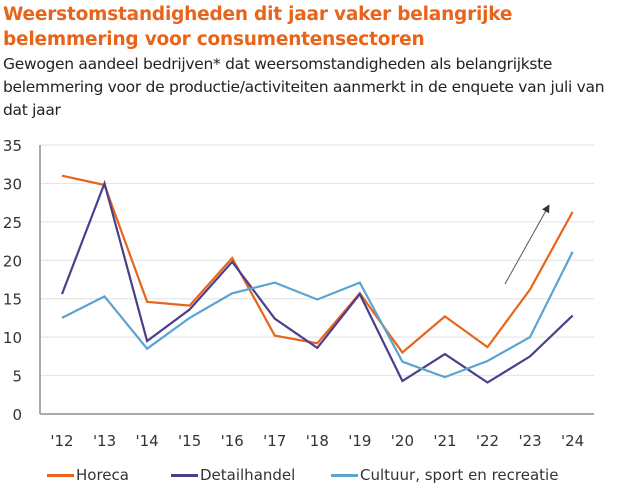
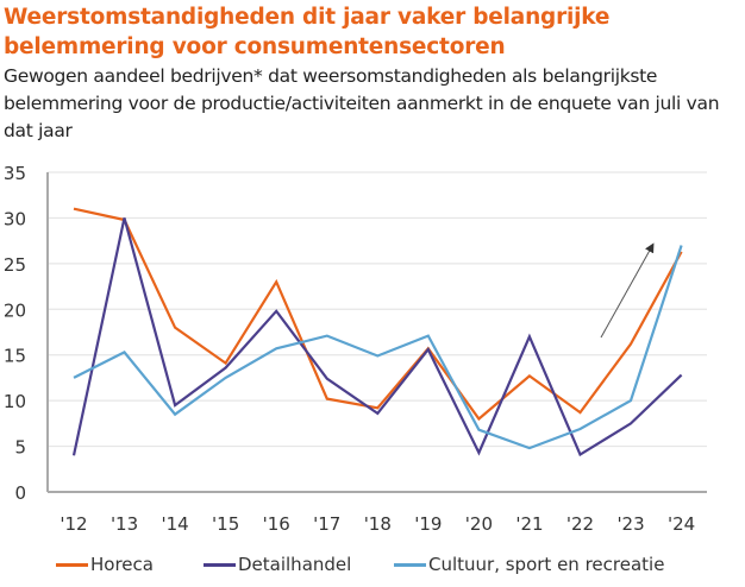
Detailhandel/'12: 16 -> 4
Horeca/'14: 15 -> 18
Horeca/'16: 20 -> 23
Detailhandel/'21: 8 -> 17
Cultuur, sport en recreatie/'24: 21 -> 27
